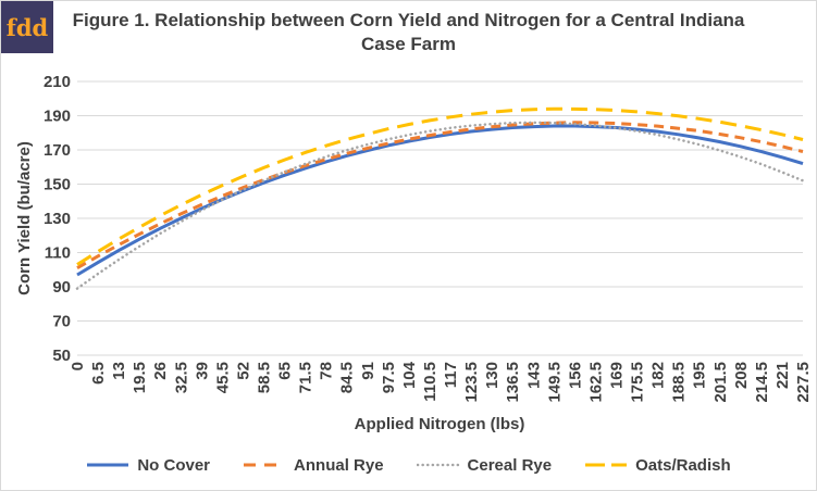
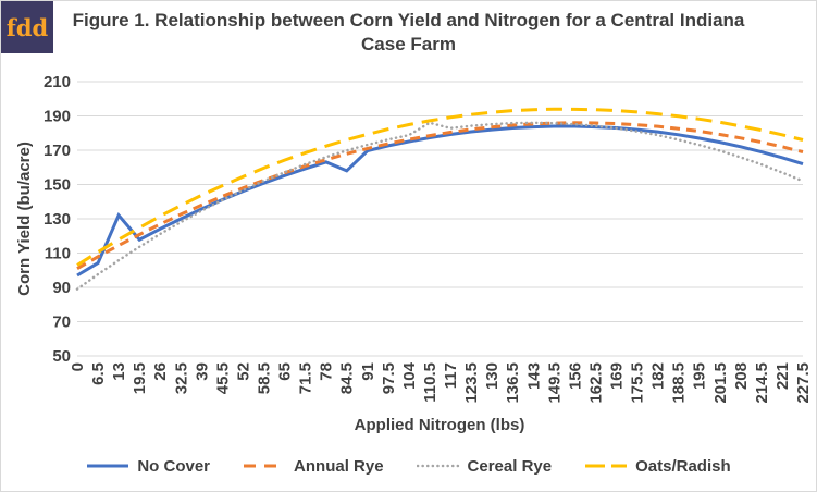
No Cover/13: 111 -> 132
No Cover/84.5: 167 -> 158
Cereal Rye/110.5: 181 -> 186
